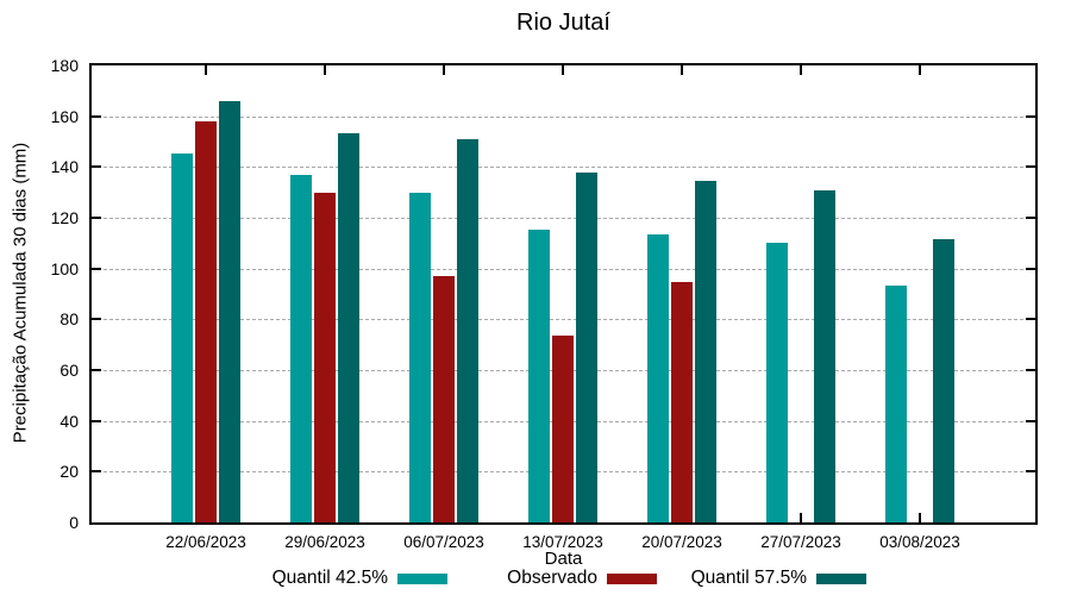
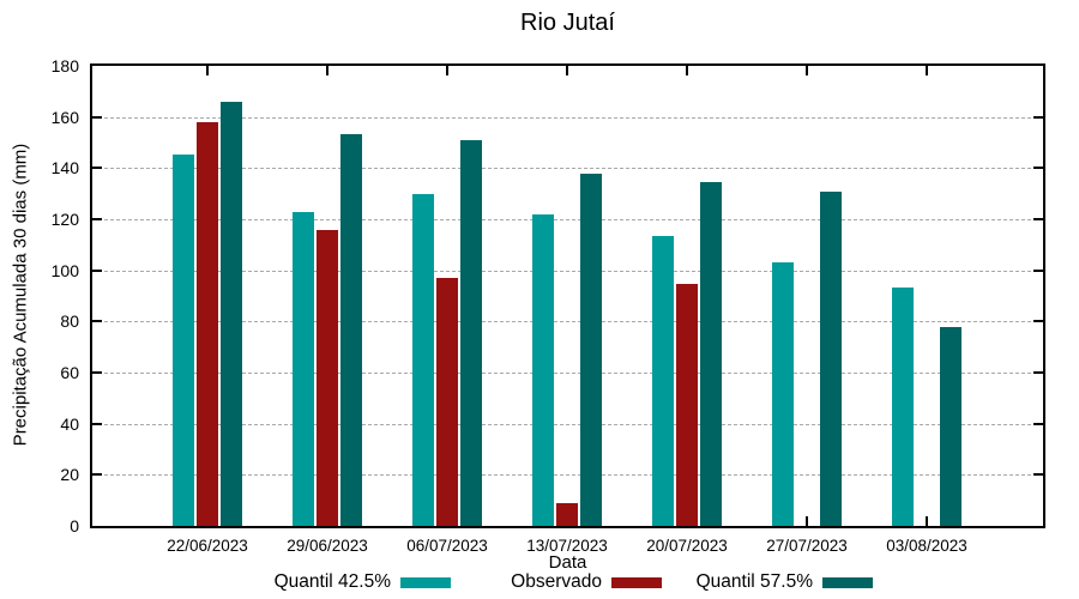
Quantil 42.5%/29/06/2023: 137 -> 123
Observado/29/06/2023: 130 -> 116
Quantil 42.5%/13/07/2023: 116 -> 122
Observado/13/07/2023: 74 -> 9
Quantil 42.5%/27/07/2023: 110 -> 103
Quantil 57.5%/03/08/2023: 112 -> 78
